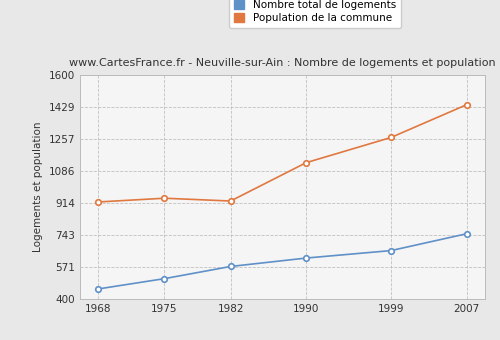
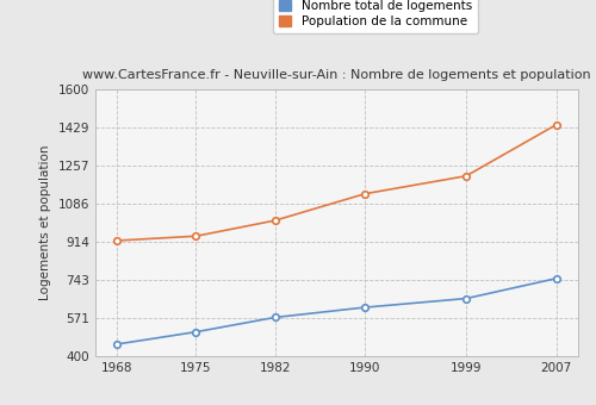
Population de la commune/1982: 920 -> 1010
Population de la commune/1999: 1260 -> 1210
